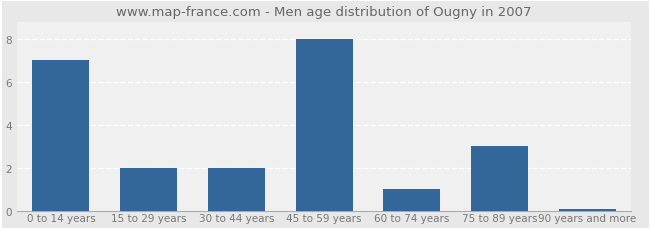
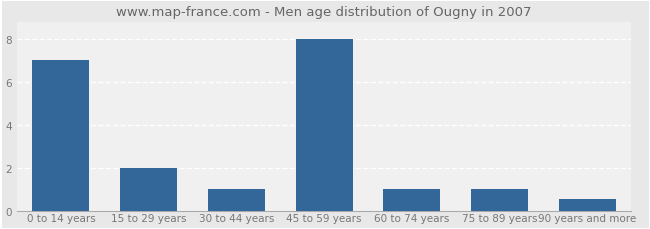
30 to 44 years: 2.00 -> 1.00
75 to 89 years: 3.00 -> 1.00
90 years and more: 0.07 -> 0.55
